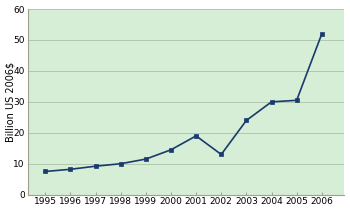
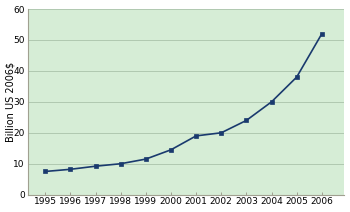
2002: 13.0 -> 20.0
2005: 30.5 -> 38.0
